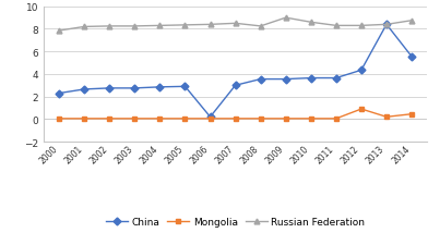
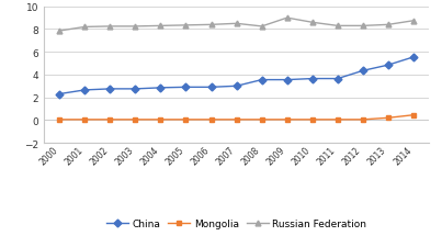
China/2006: 0.2 -> 2.9
Mongolia/2012: 0.9 -> 0.1
China/2013: 8.4 -> 4.8
